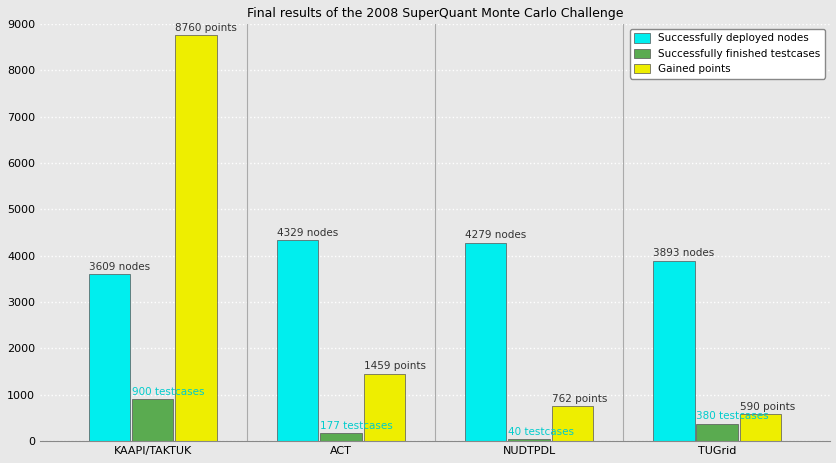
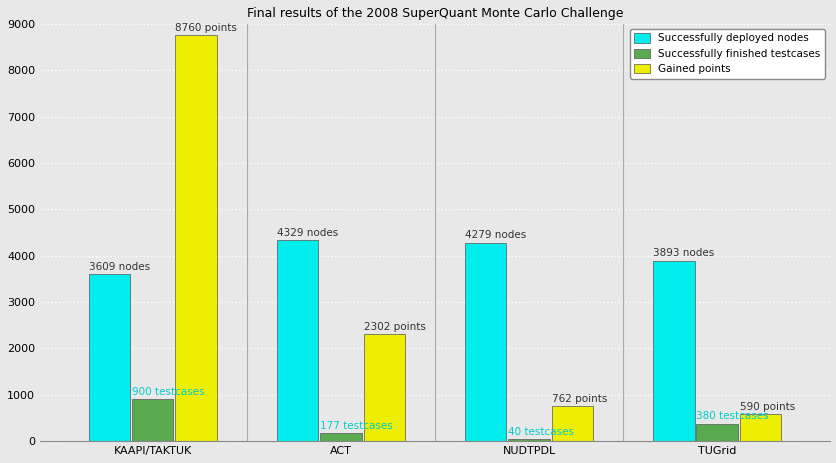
Gained points/ACT: 1459 -> 2302
